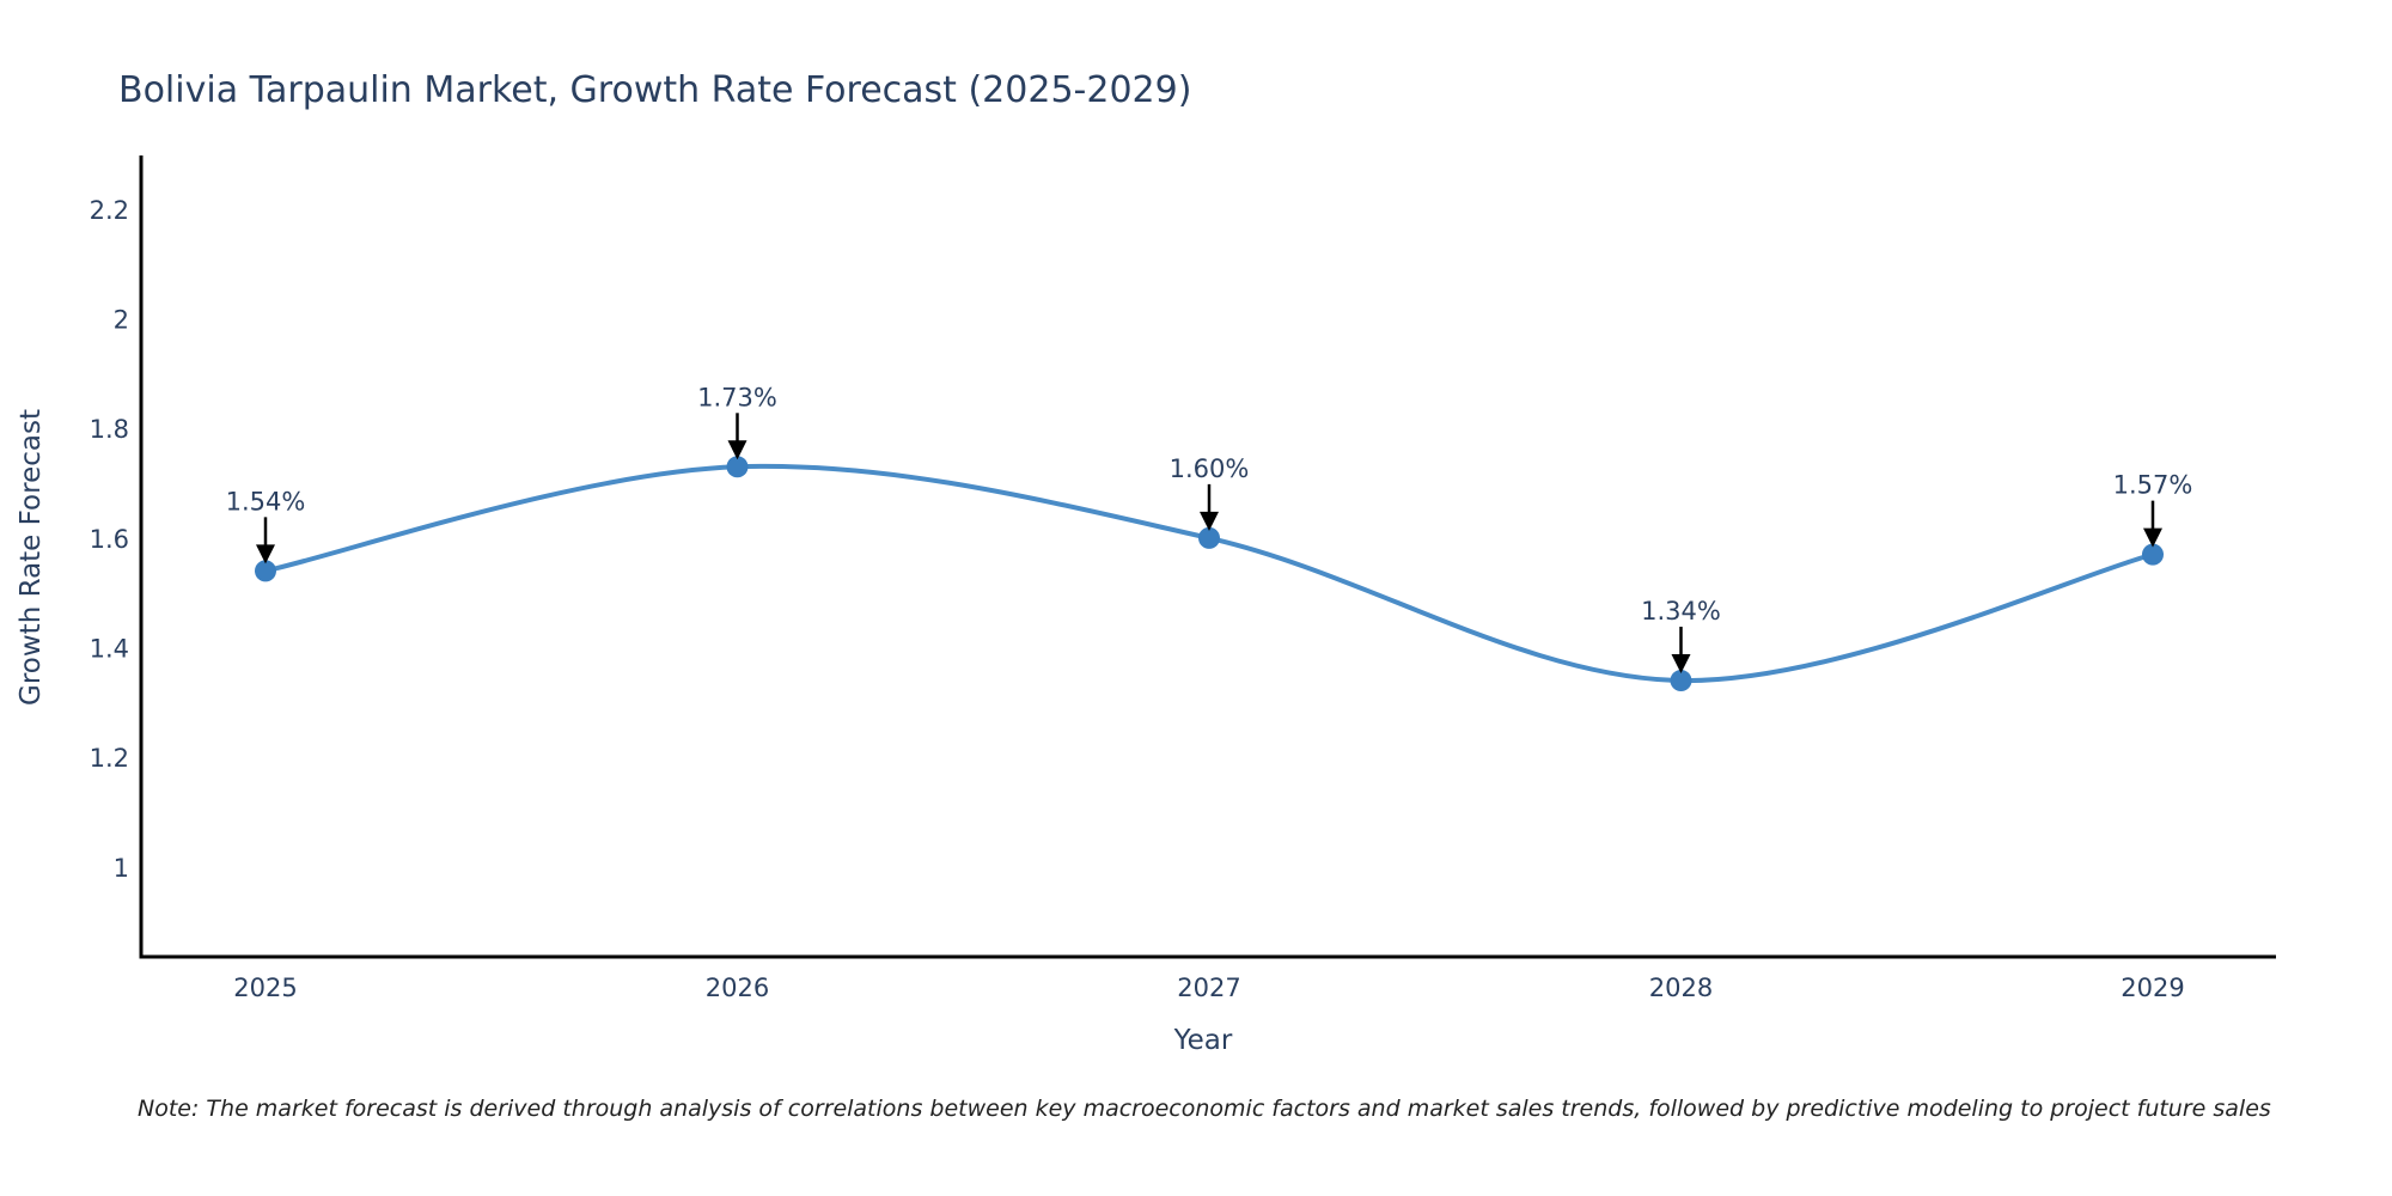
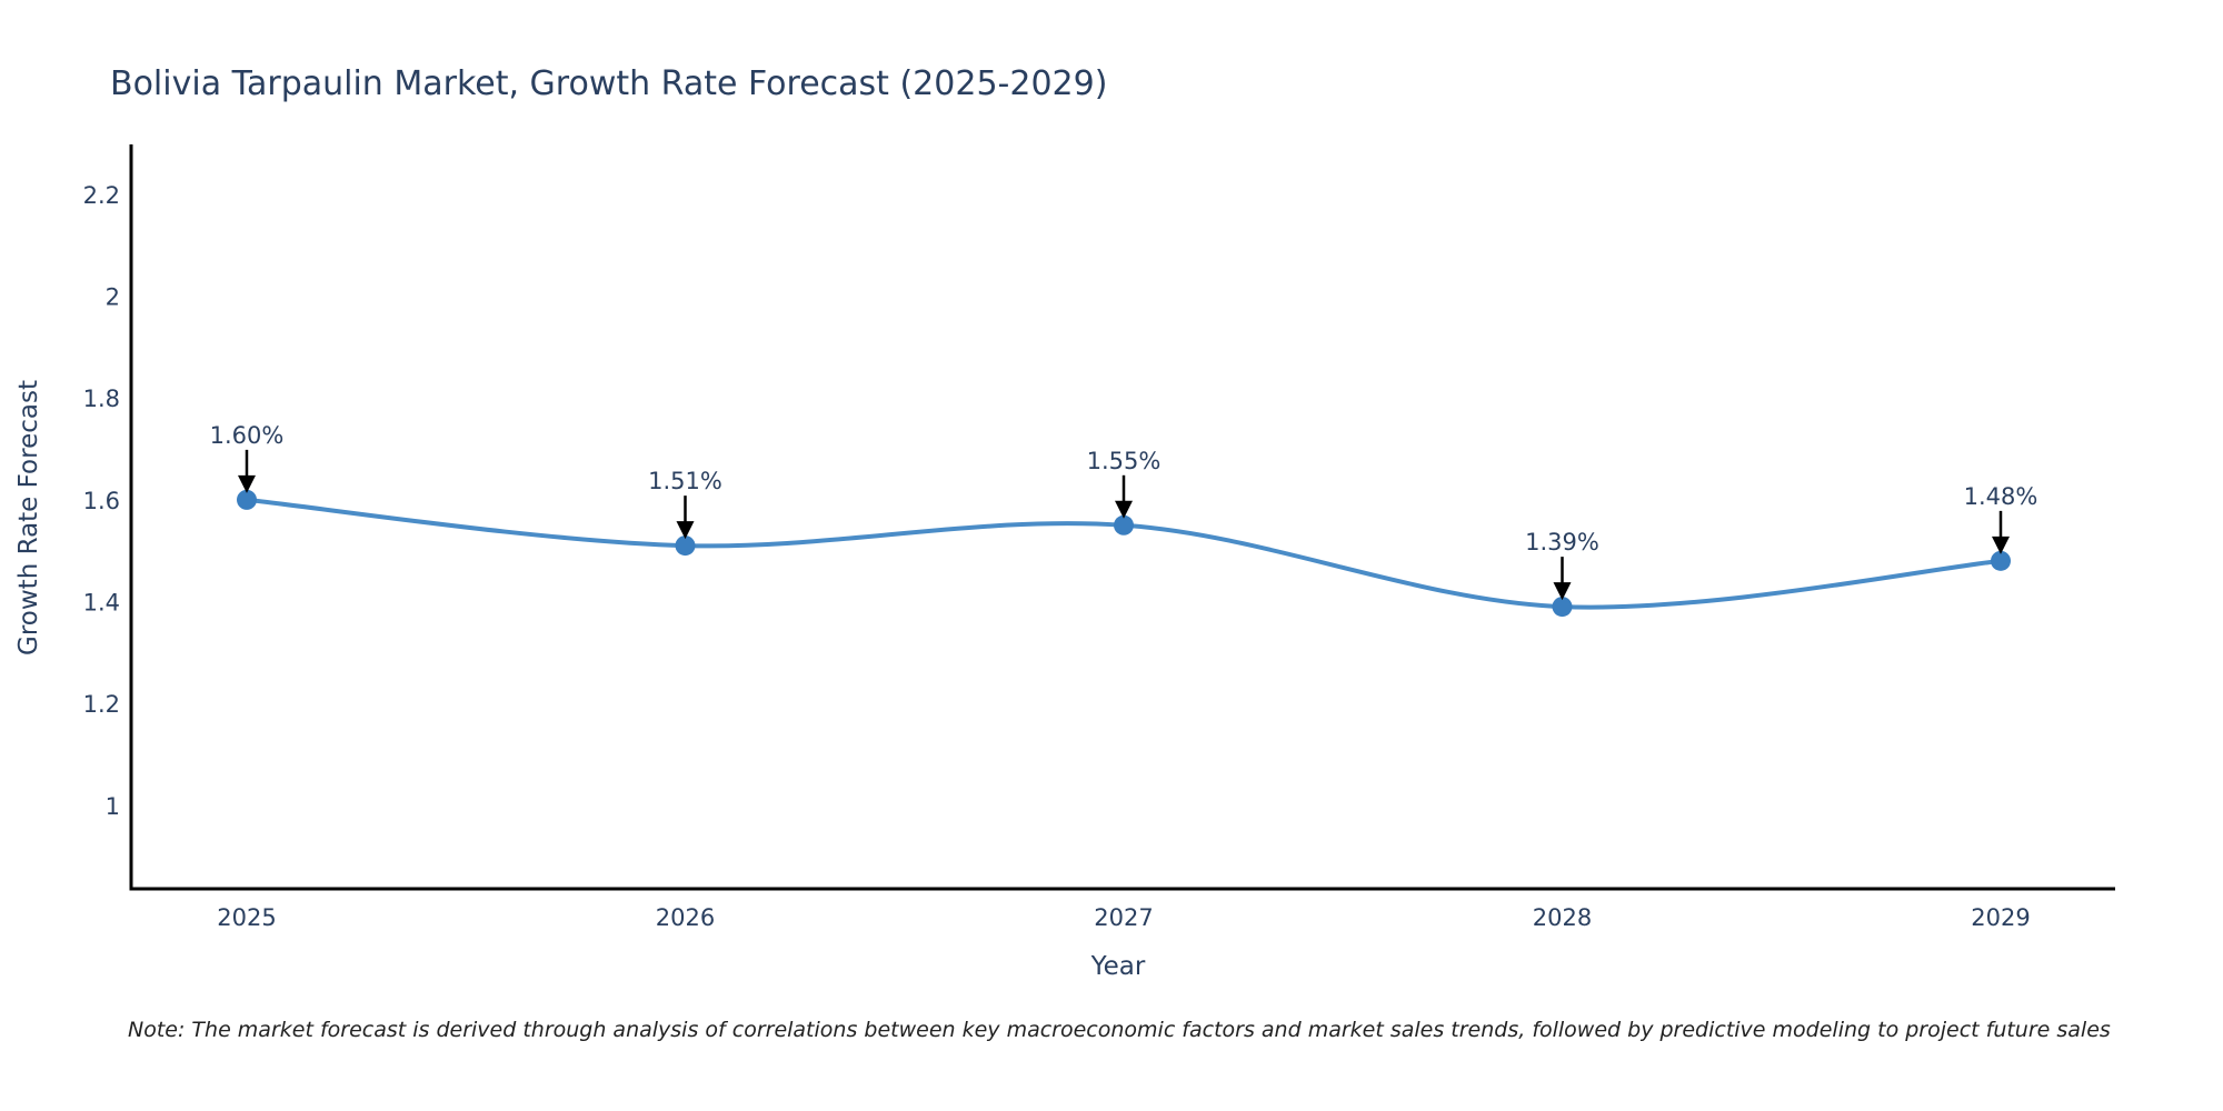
2025: 1.54% -> 1.60%
2026: 1.73% -> 1.51%
2027: 1.60% -> 1.55%
2028: 1.34% -> 1.39%
2029: 1.57% -> 1.48%
